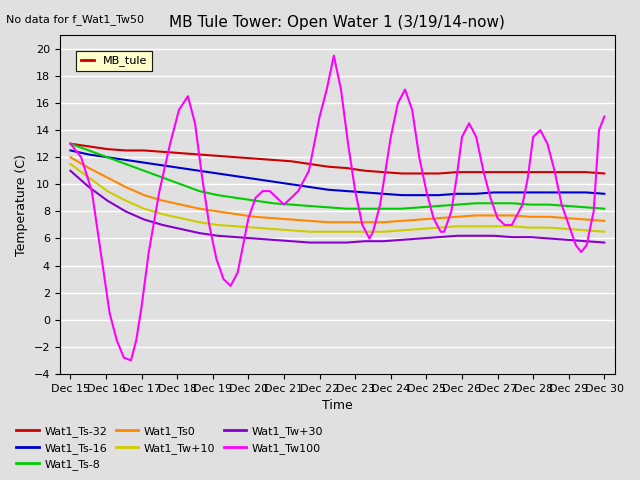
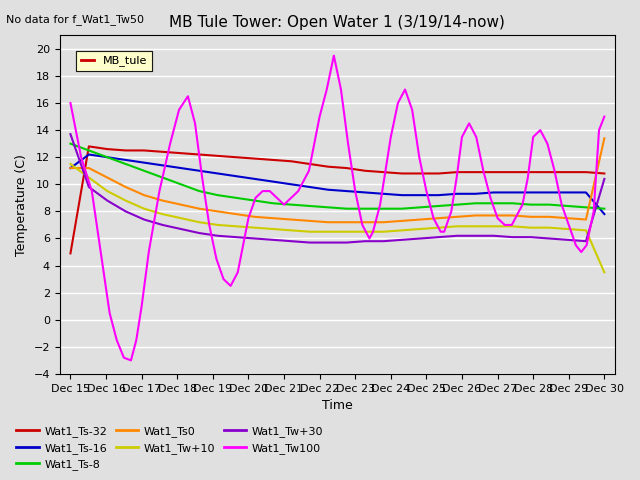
Wat1_Ts-32/Dec 15: 13.0 -> 4.9
Wat1_Ts-16/Dec 15: 12.5 -> 11.2
Wat1_Ts0/Dec 15: 12.0 -> 11.2
Wat1_Tw+30/Dec 15: 11.0 -> 13.7
Wat1_Tw100/Dec 15: 13.0 -> 16.0
Wat1_Ts-16/Dec 30: 9.3 -> 7.8
Wat1_Ts0/Dec 30: 7.3 -> 13.4
Wat1_Tw+10/Dec 30: 6.5 -> 3.5
Wat1_Tw+30/Dec 30: 5.7 -> 10.4
